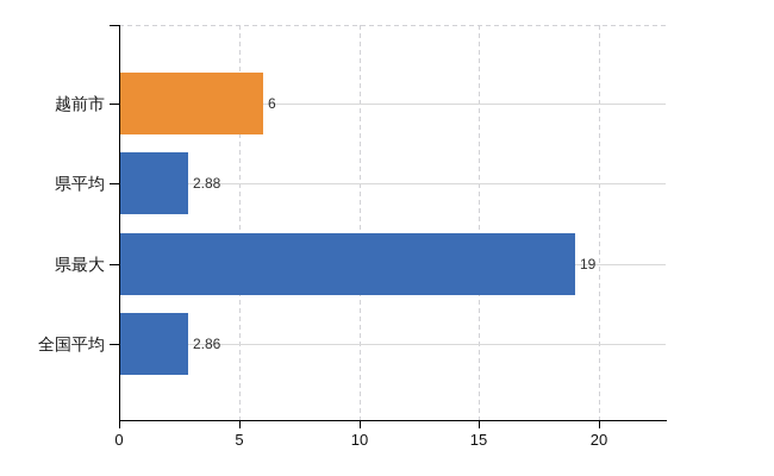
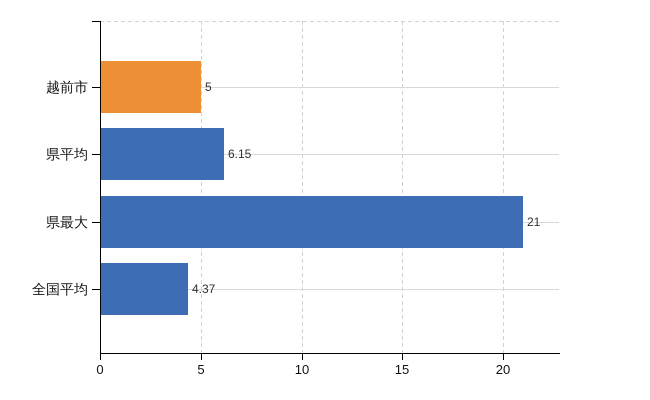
越前市: 6 -> 5
県平均: 2.88 -> 6.15
県最大: 19 -> 21
全国平均: 2.86 -> 4.37
